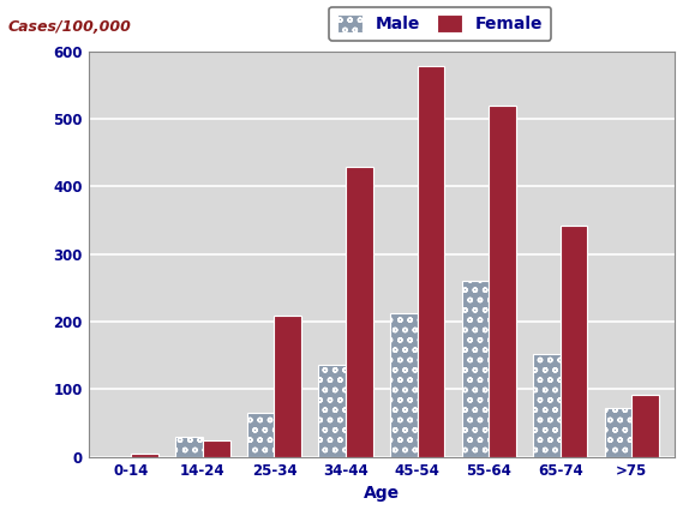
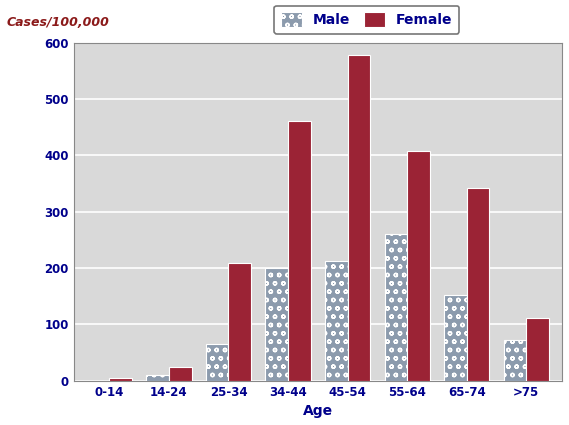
Male/14-24: 30 -> 10
Male/34-44: 136 -> 200
Female/34-44: 428 -> 460
Female/55-64: 520 -> 407
Female/>75: 92 -> 112
